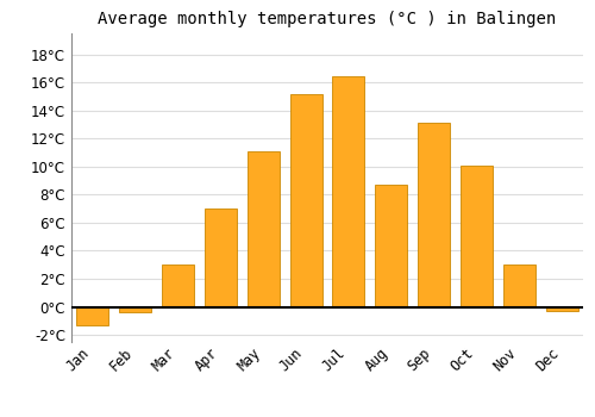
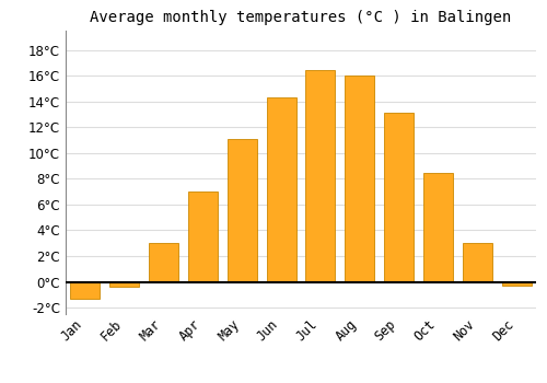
Jun: 15.2°C -> 14.3°C
Aug: 8.7°C -> 16.0°C
Oct: 10.1°C -> 8.5°C
